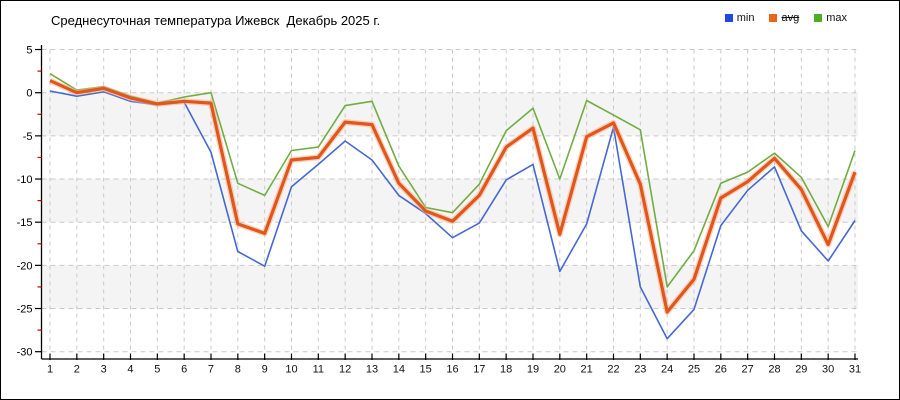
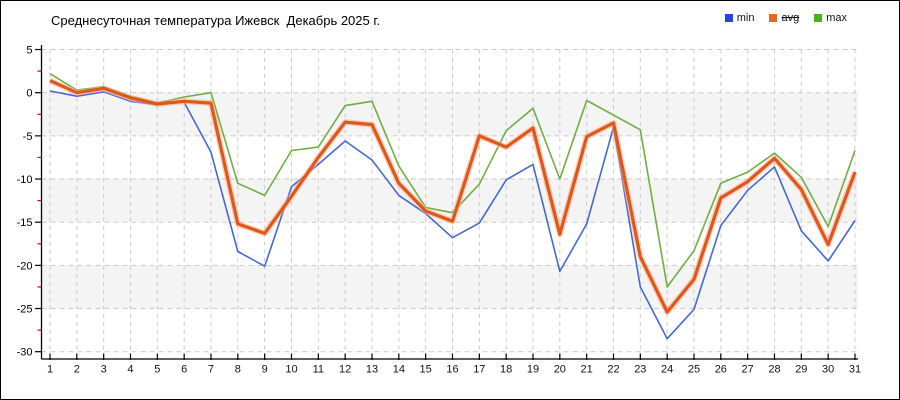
avg/10: -8 -> -12
avg/17: -12 -> -5
avg/23: -11 -> -19
